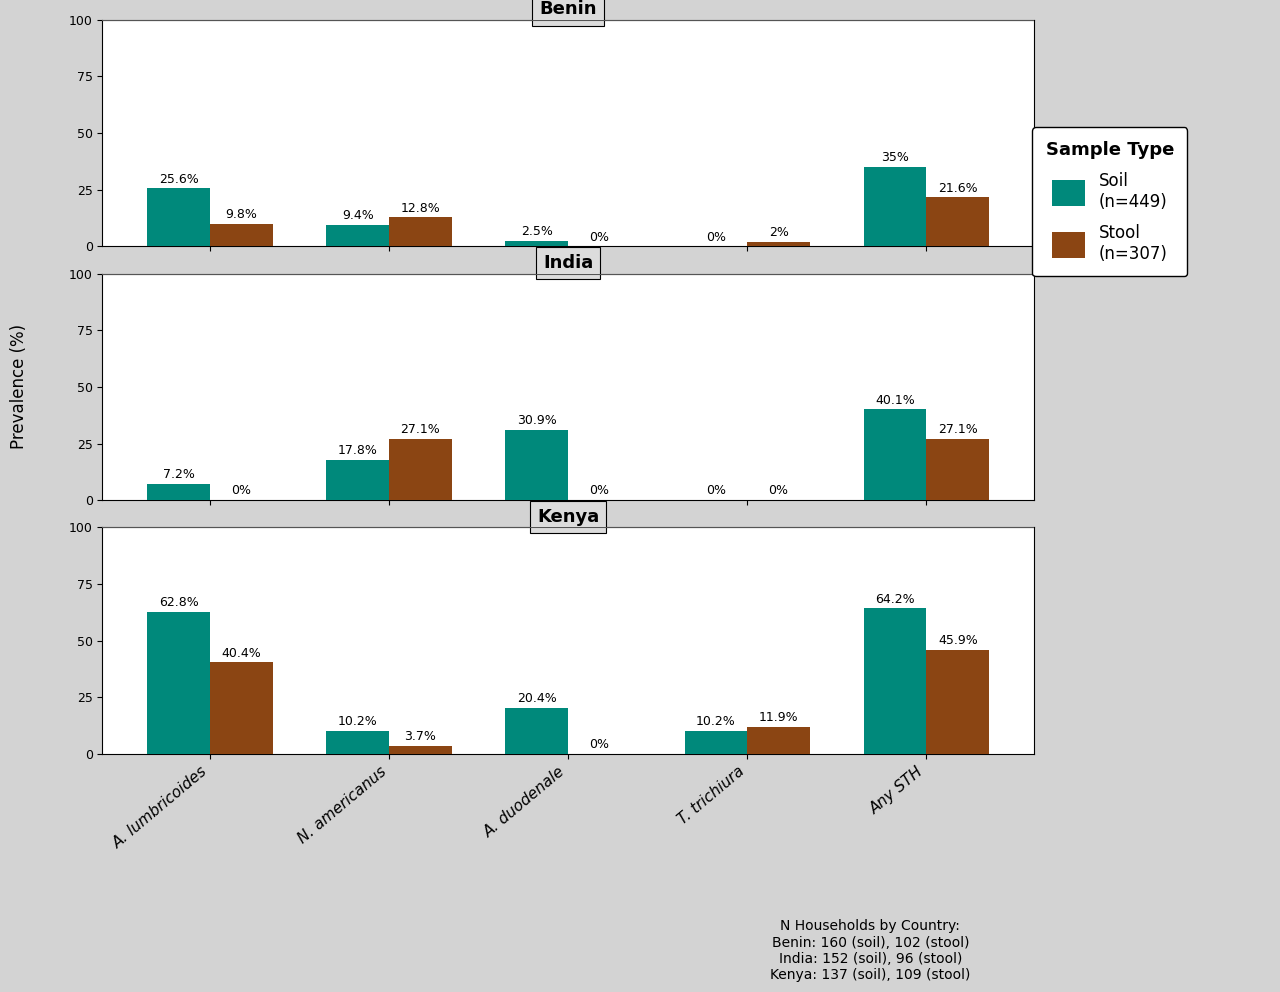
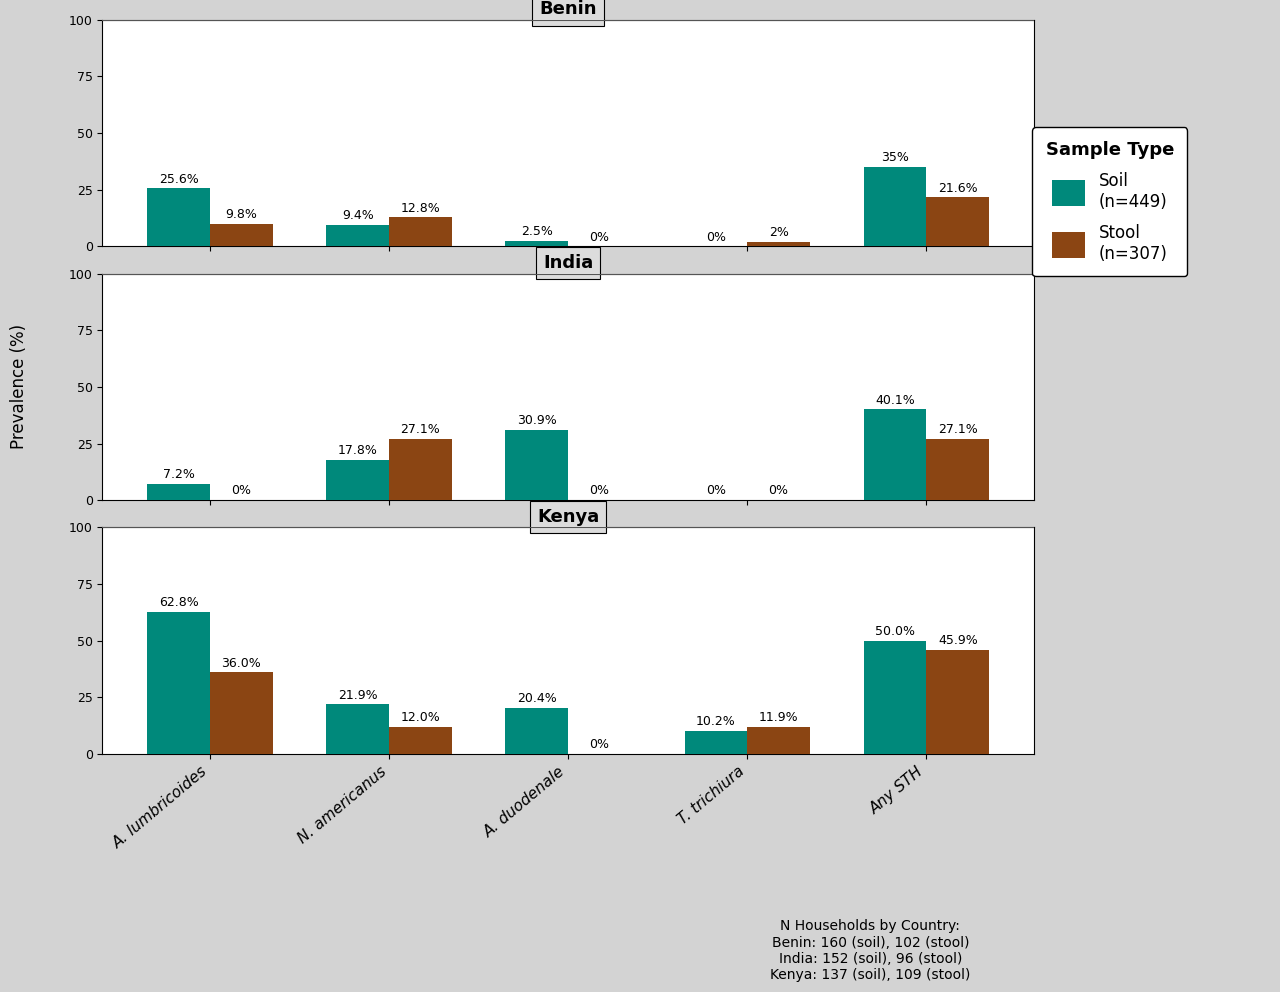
Kenya/Stool (n=307)/A. lumbricoides: 40.4% -> 36.0%
Kenya/Soil (n=449)/N. americanus: 10.2% -> 21.9%
Kenya/Stool (n=307)/N. americanus: 3.7% -> 12.0%
Kenya/Soil (n=449)/Any STH: 64.2% -> 50.0%
